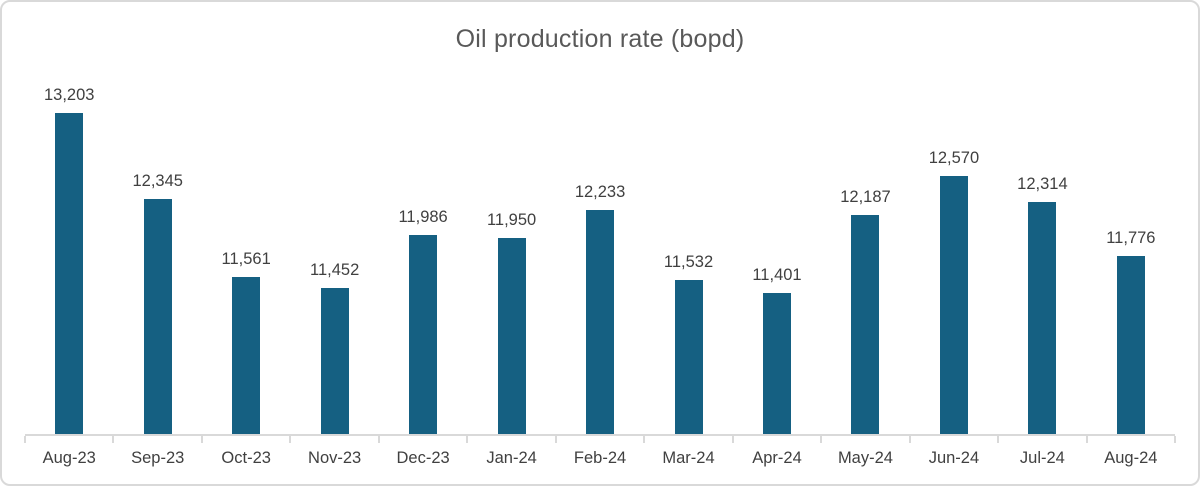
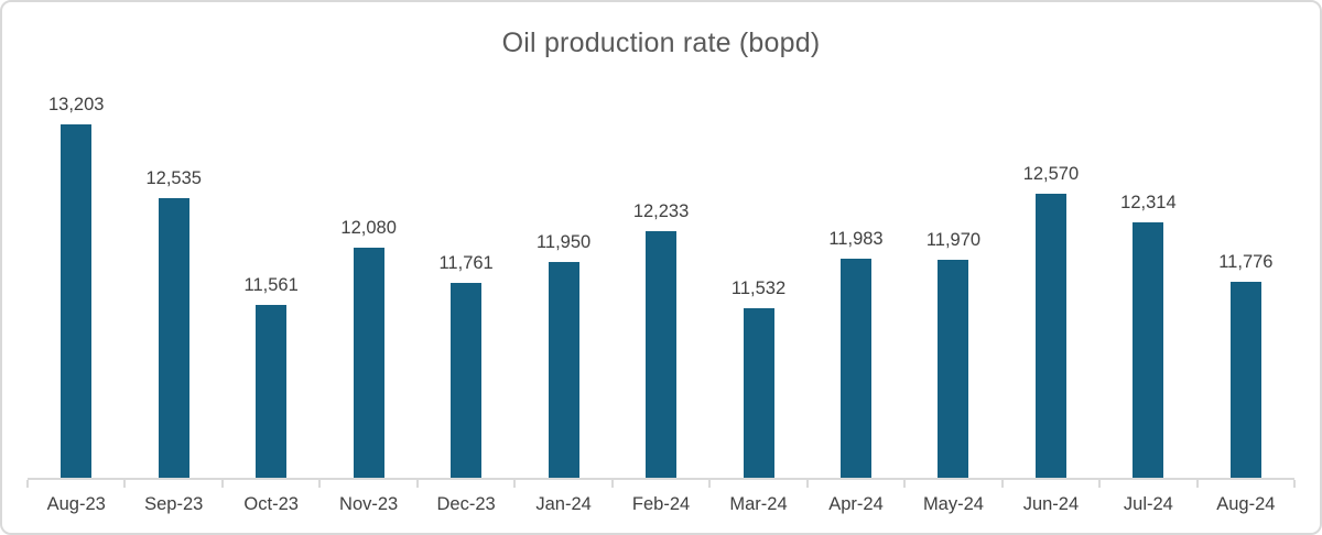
Sep-23: 12,345 -> 12,535
Nov-23: 11,452 -> 12,080
Dec-23: 11,986 -> 11,761
Apr-24: 11,401 -> 11,983
May-24: 12,187 -> 11,970
